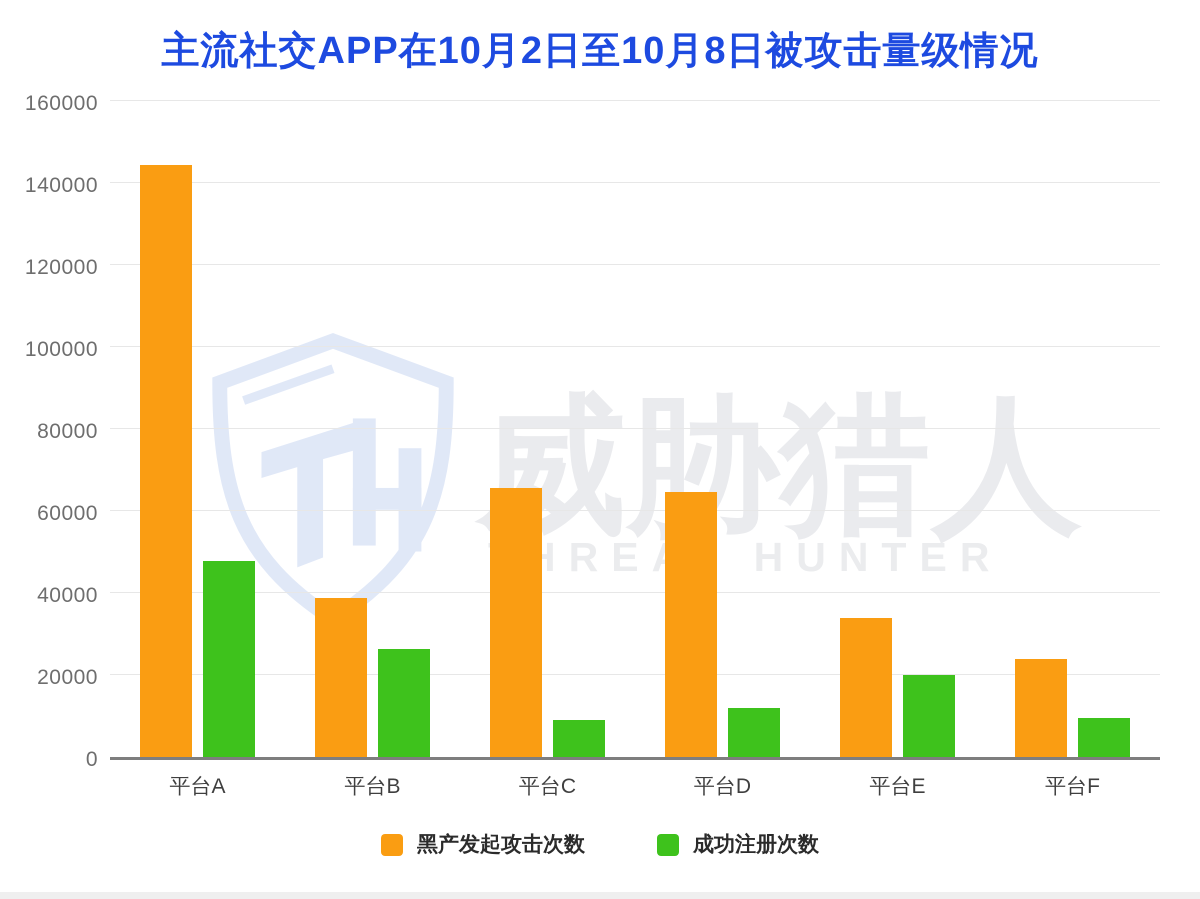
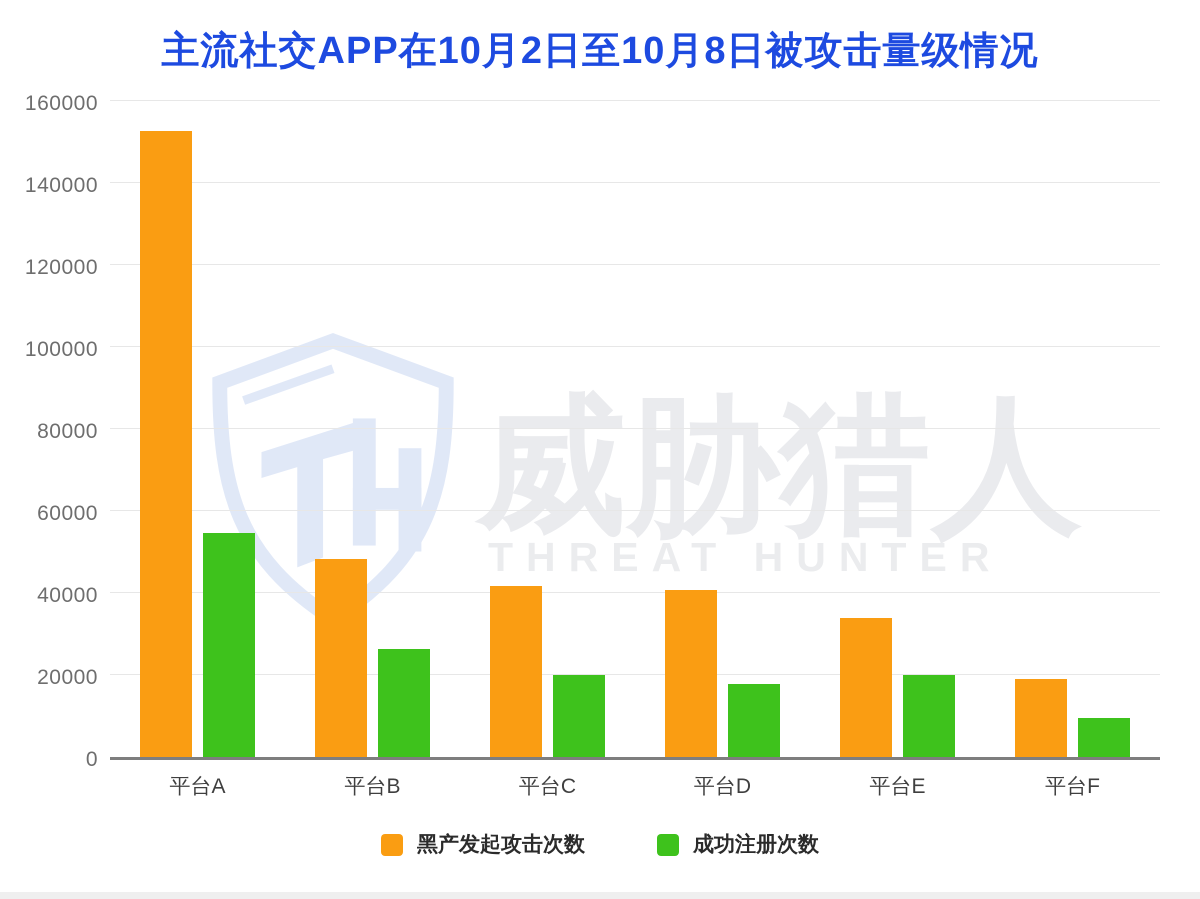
黑产发起攻击次数/平台A: 145000 -> 154000
成功注册次数/平台A: 48000 -> 55000
黑产发起攻击次数/平台B: 39000 -> 48000
黑产发起攻击次数/平台C: 66000 -> 42000
成功注册次数/平台C: 9000 -> 20000
黑产发起攻击次数/平台D: 65000 -> 41000
成功注册次数/平台D: 12000 -> 18000
黑产发起攻击次数/平台F: 24000 -> 19000
